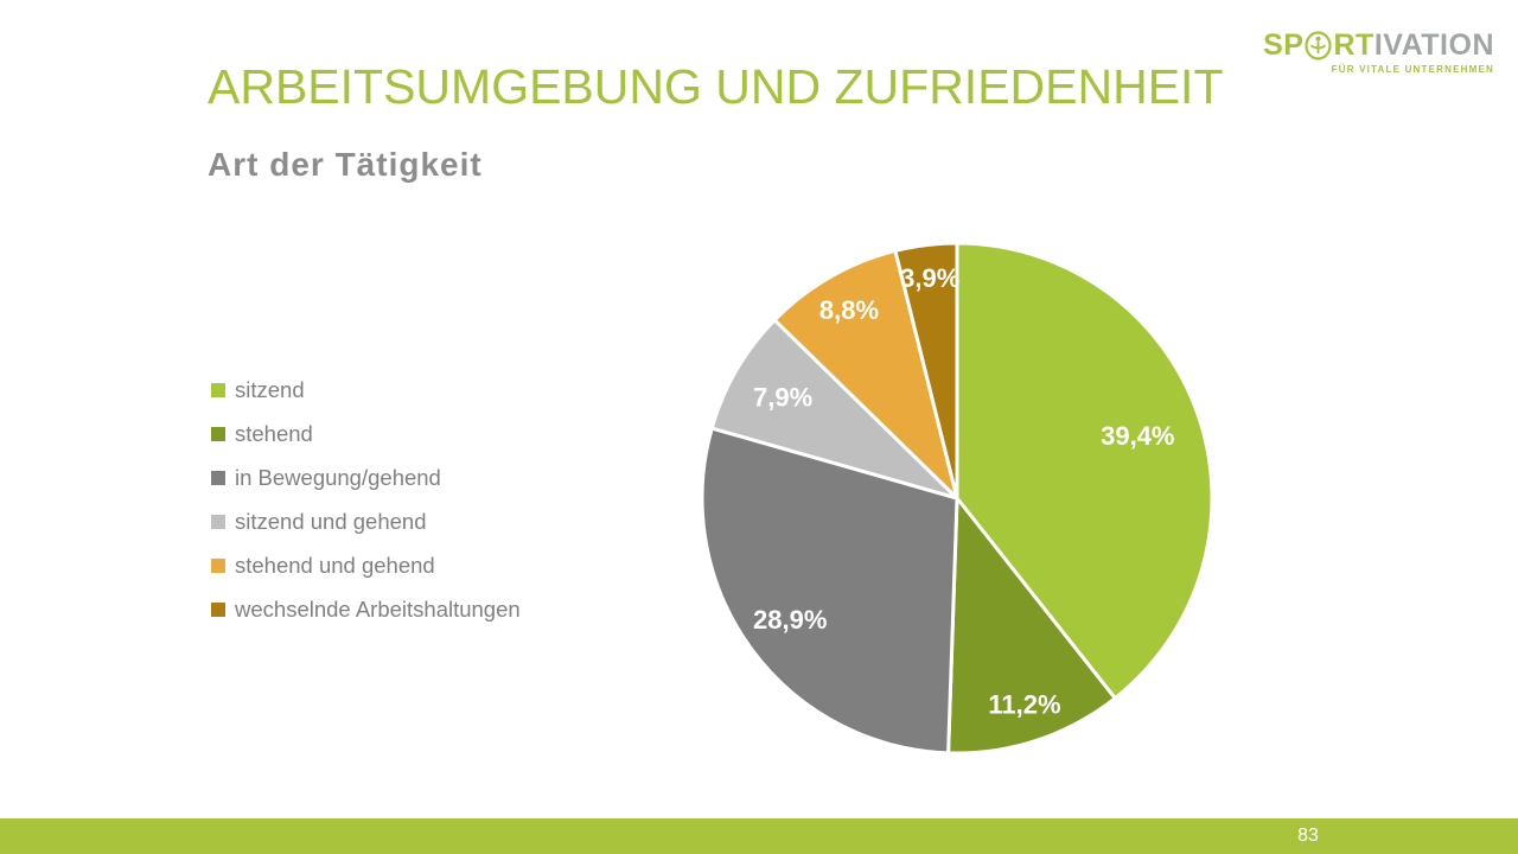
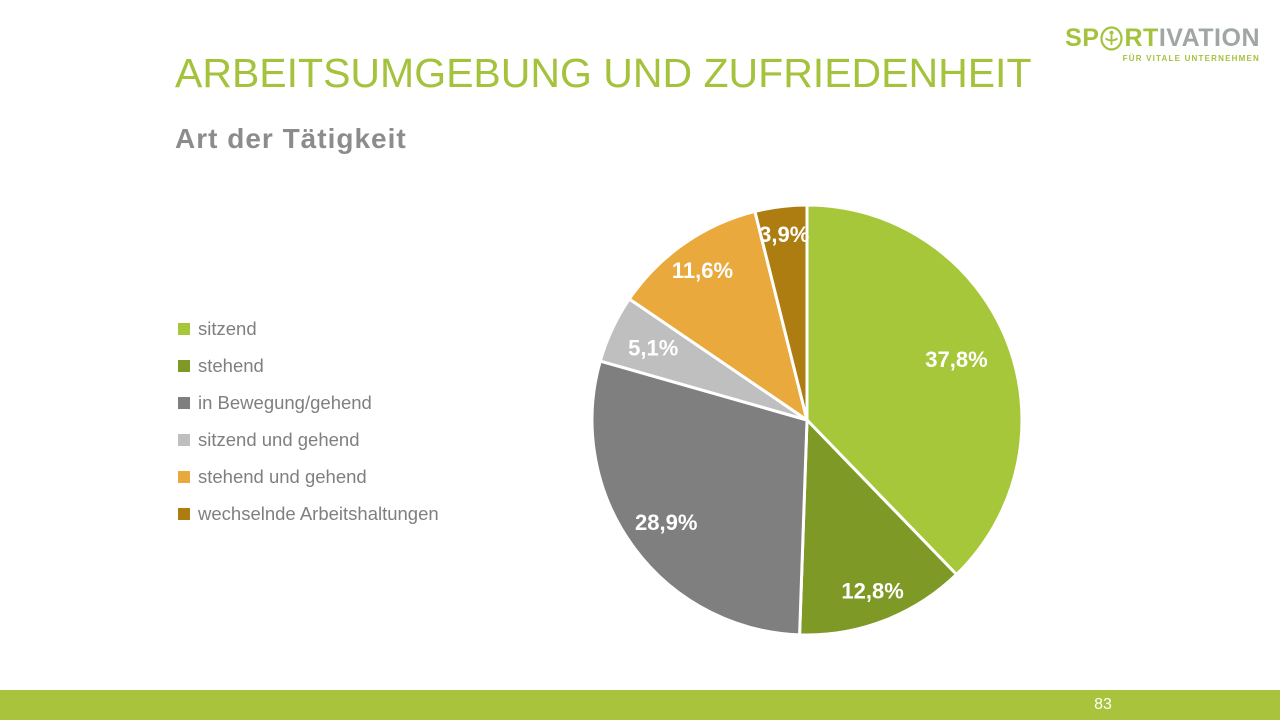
sitzend: 39,4% -> 37,8%
stehend: 11,2% -> 12,8%
sitzend und gehend: 7,9% -> 5,1%
stehend und gehend: 8,8% -> 11,6%
